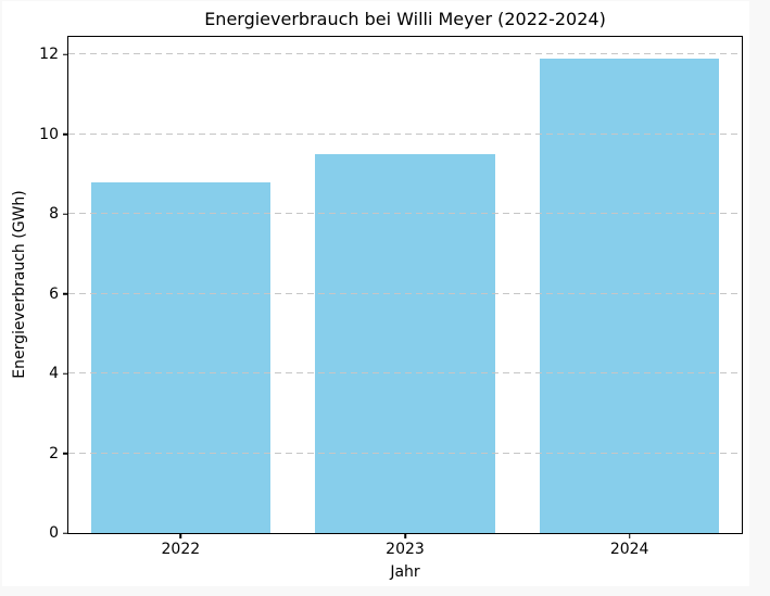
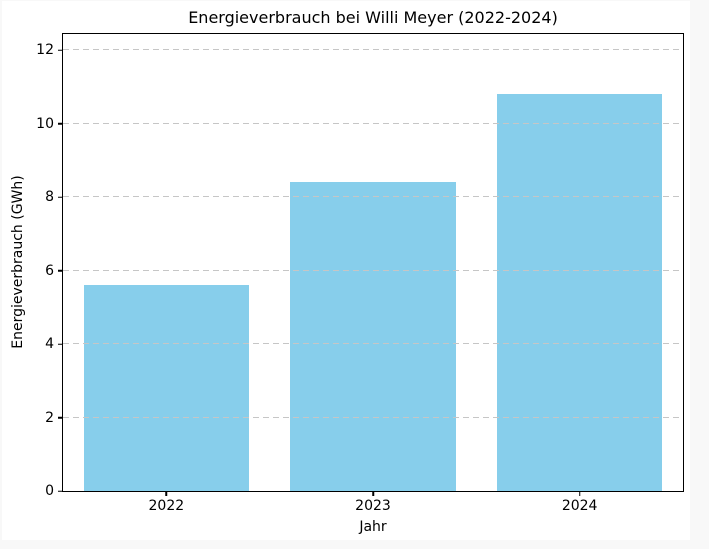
2022: 8.8 -> 5.6
2023: 9.5 -> 8.4
2024: 11.9 -> 10.8
